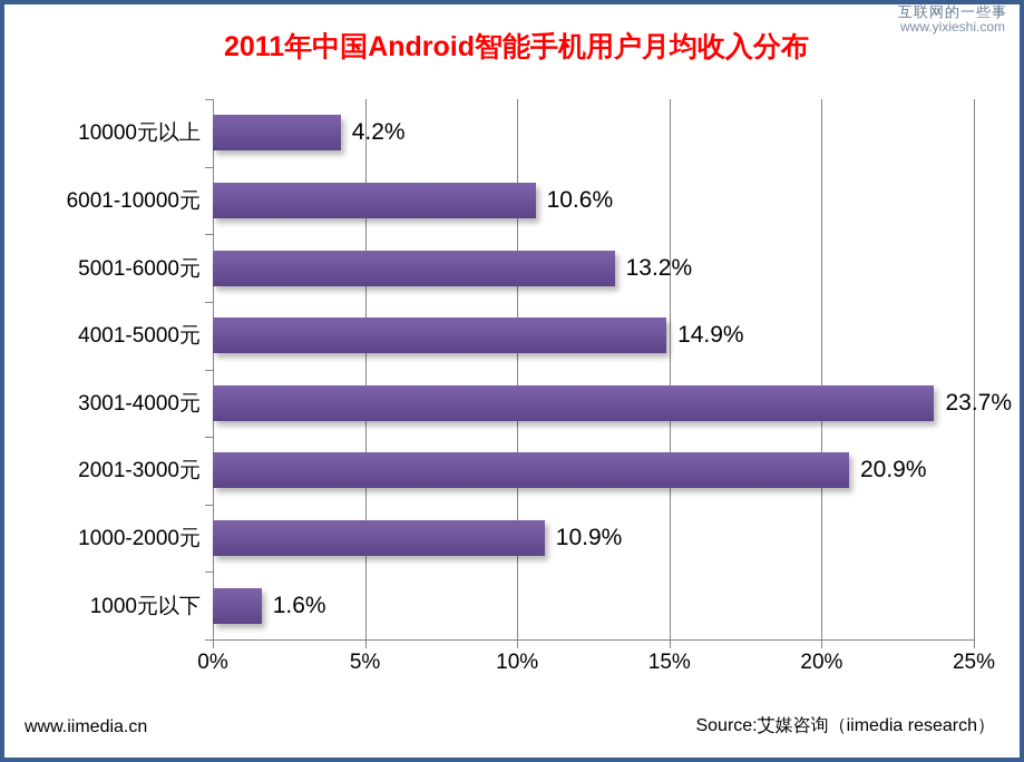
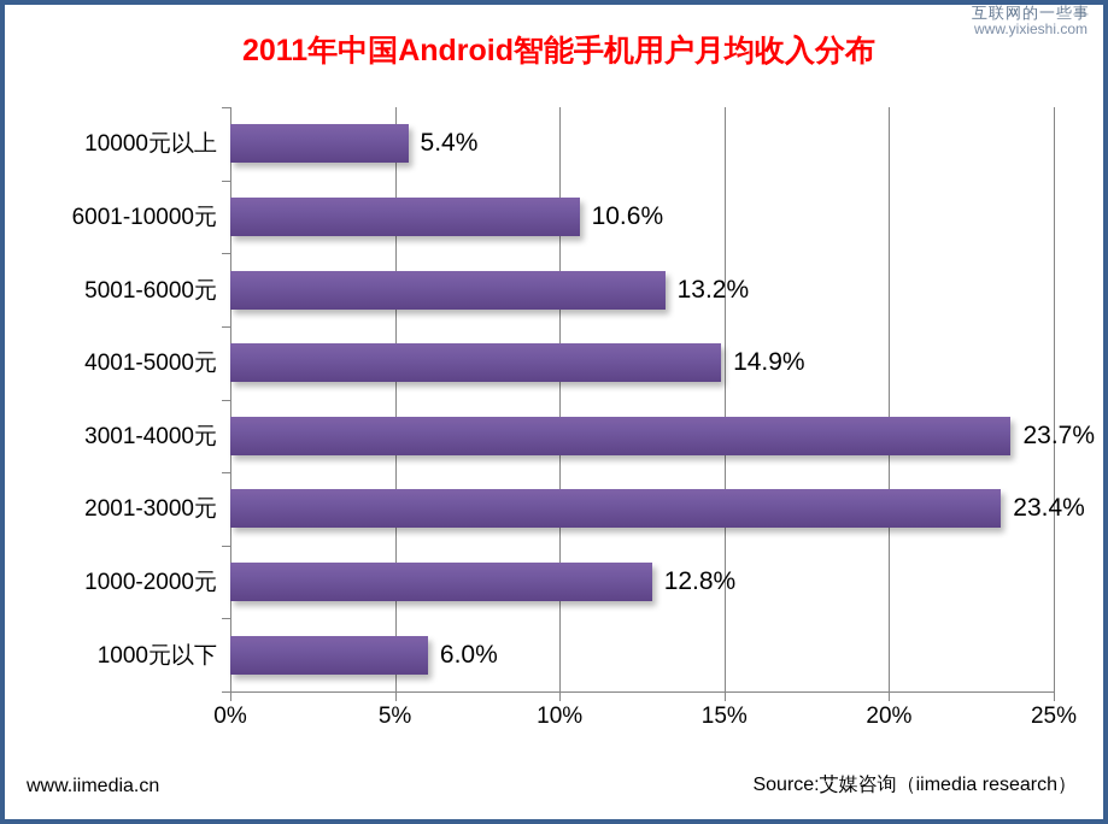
10000元以上: 4.2% -> 5.4%
2001-3000元: 20.9% -> 23.4%
1000-2000元: 10.9% -> 12.8%
1000元以下: 1.6% -> 6.0%
